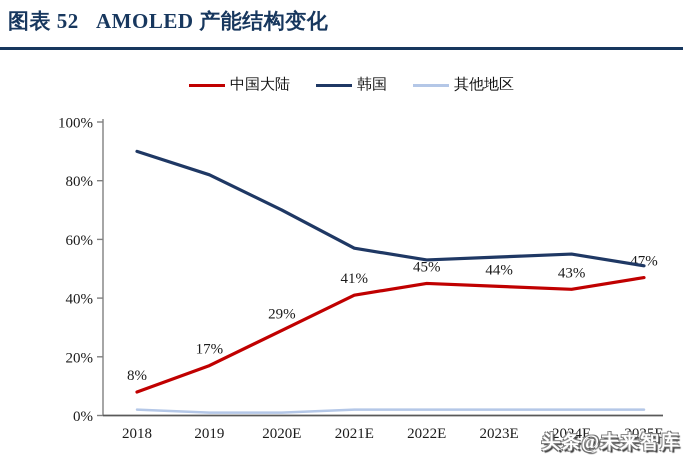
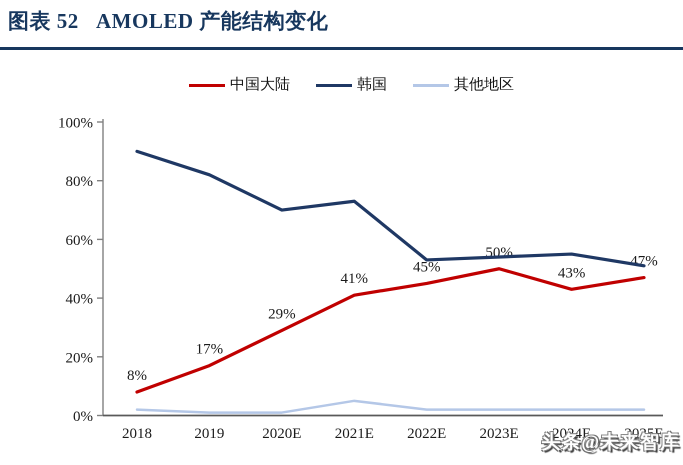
韩国/2021E: 57% -> 73%
其他地区/2021E: 2% -> 5%
中国大陆/2023E: 44% -> 50%
